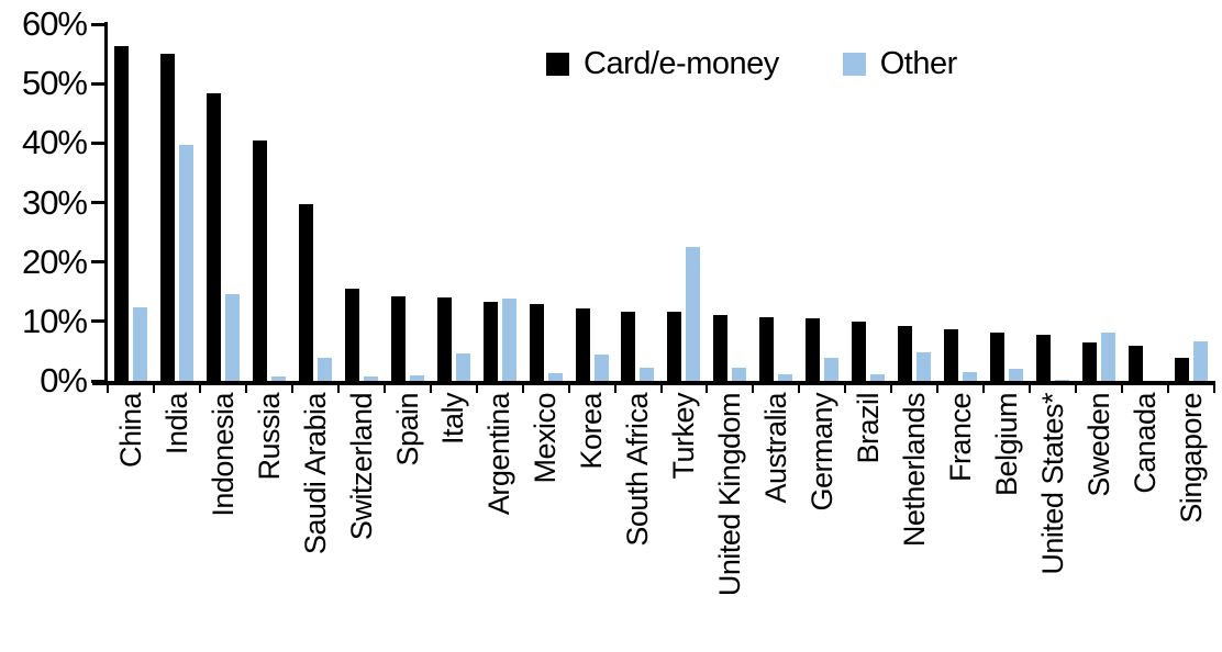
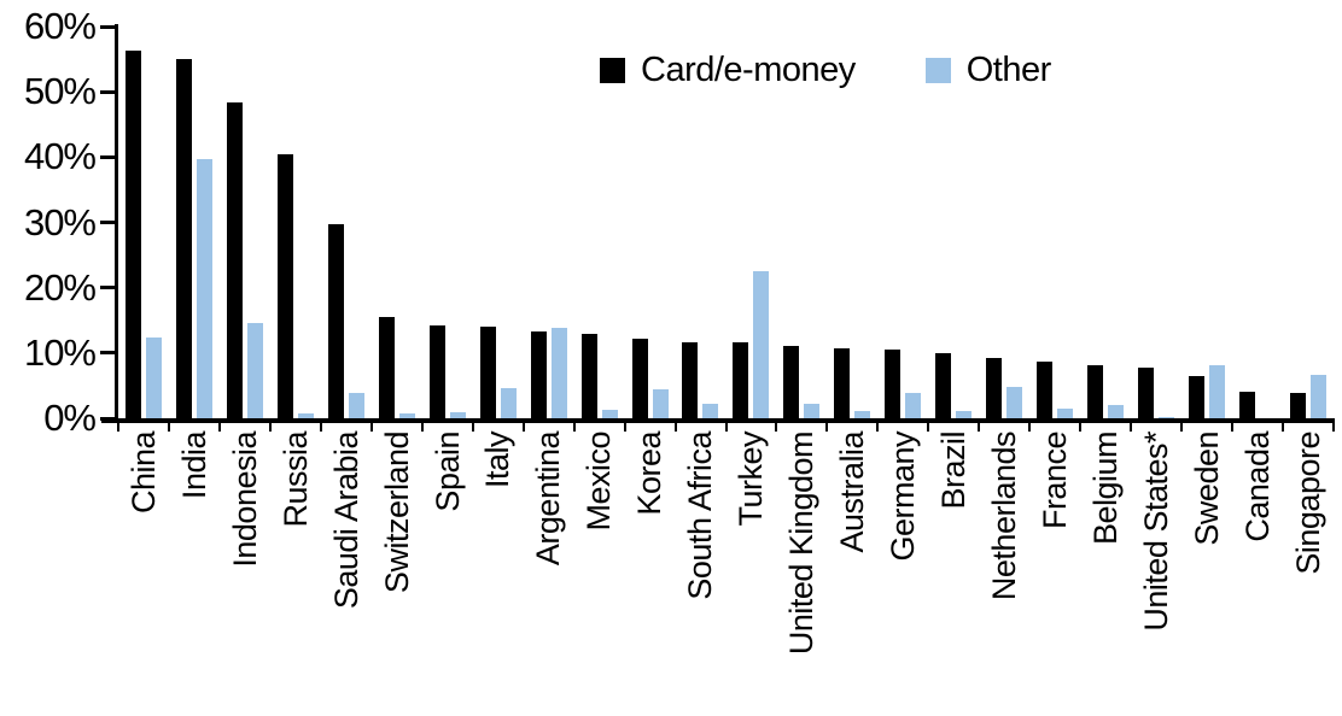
Card/e-money/Canada: 6% -> 4%
